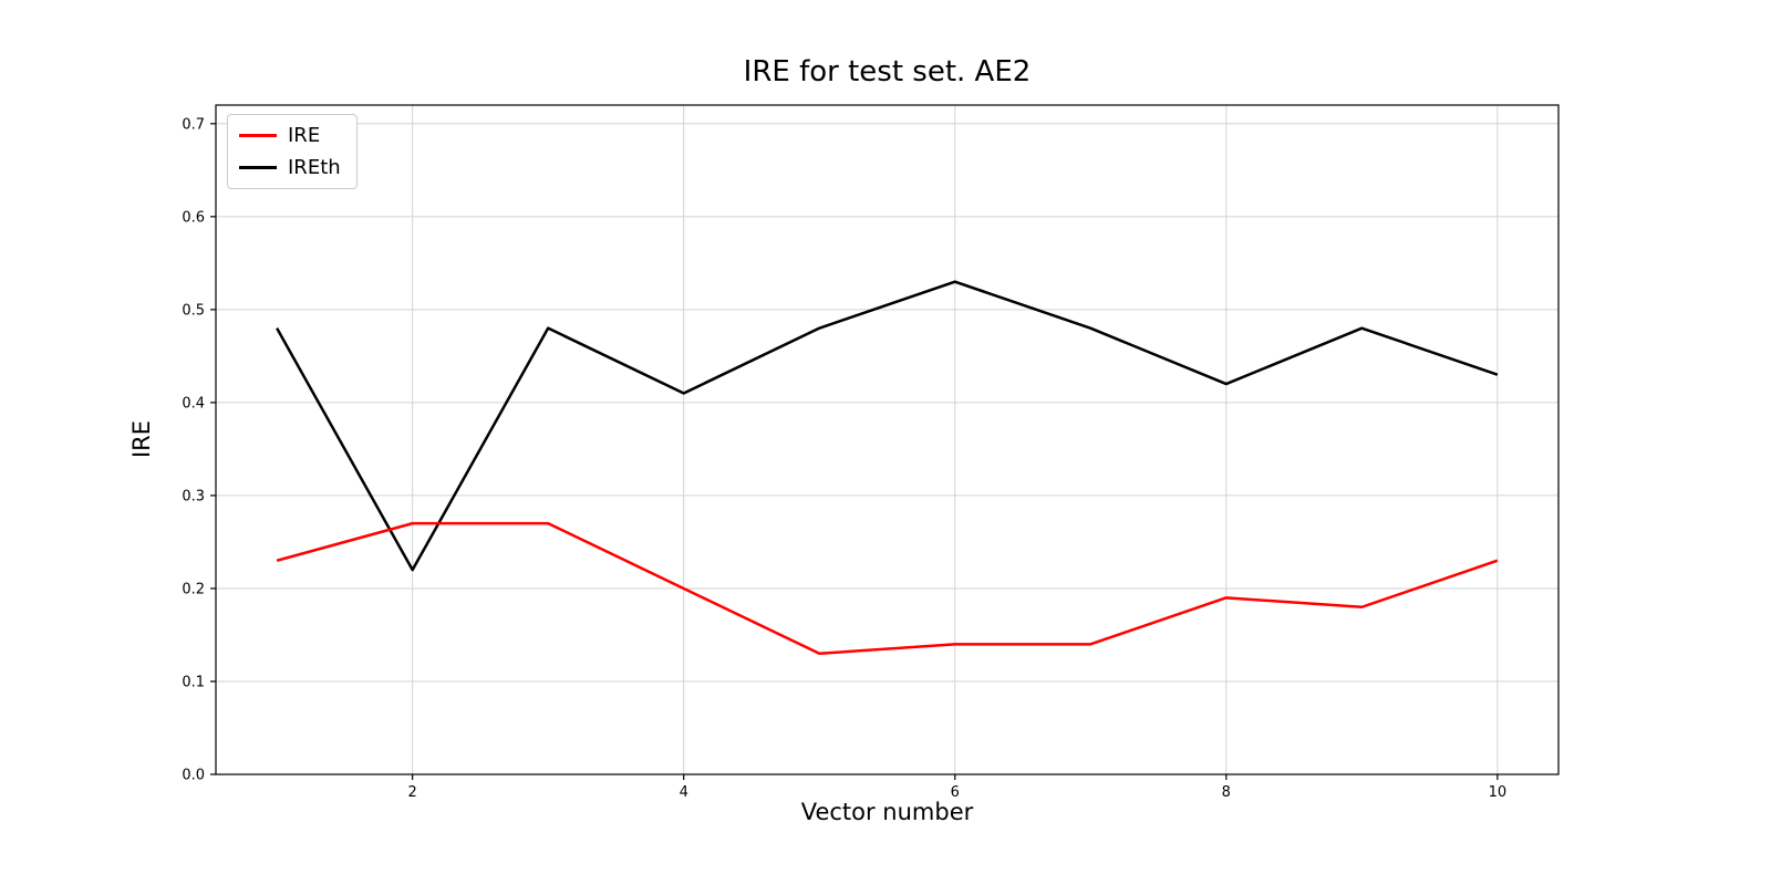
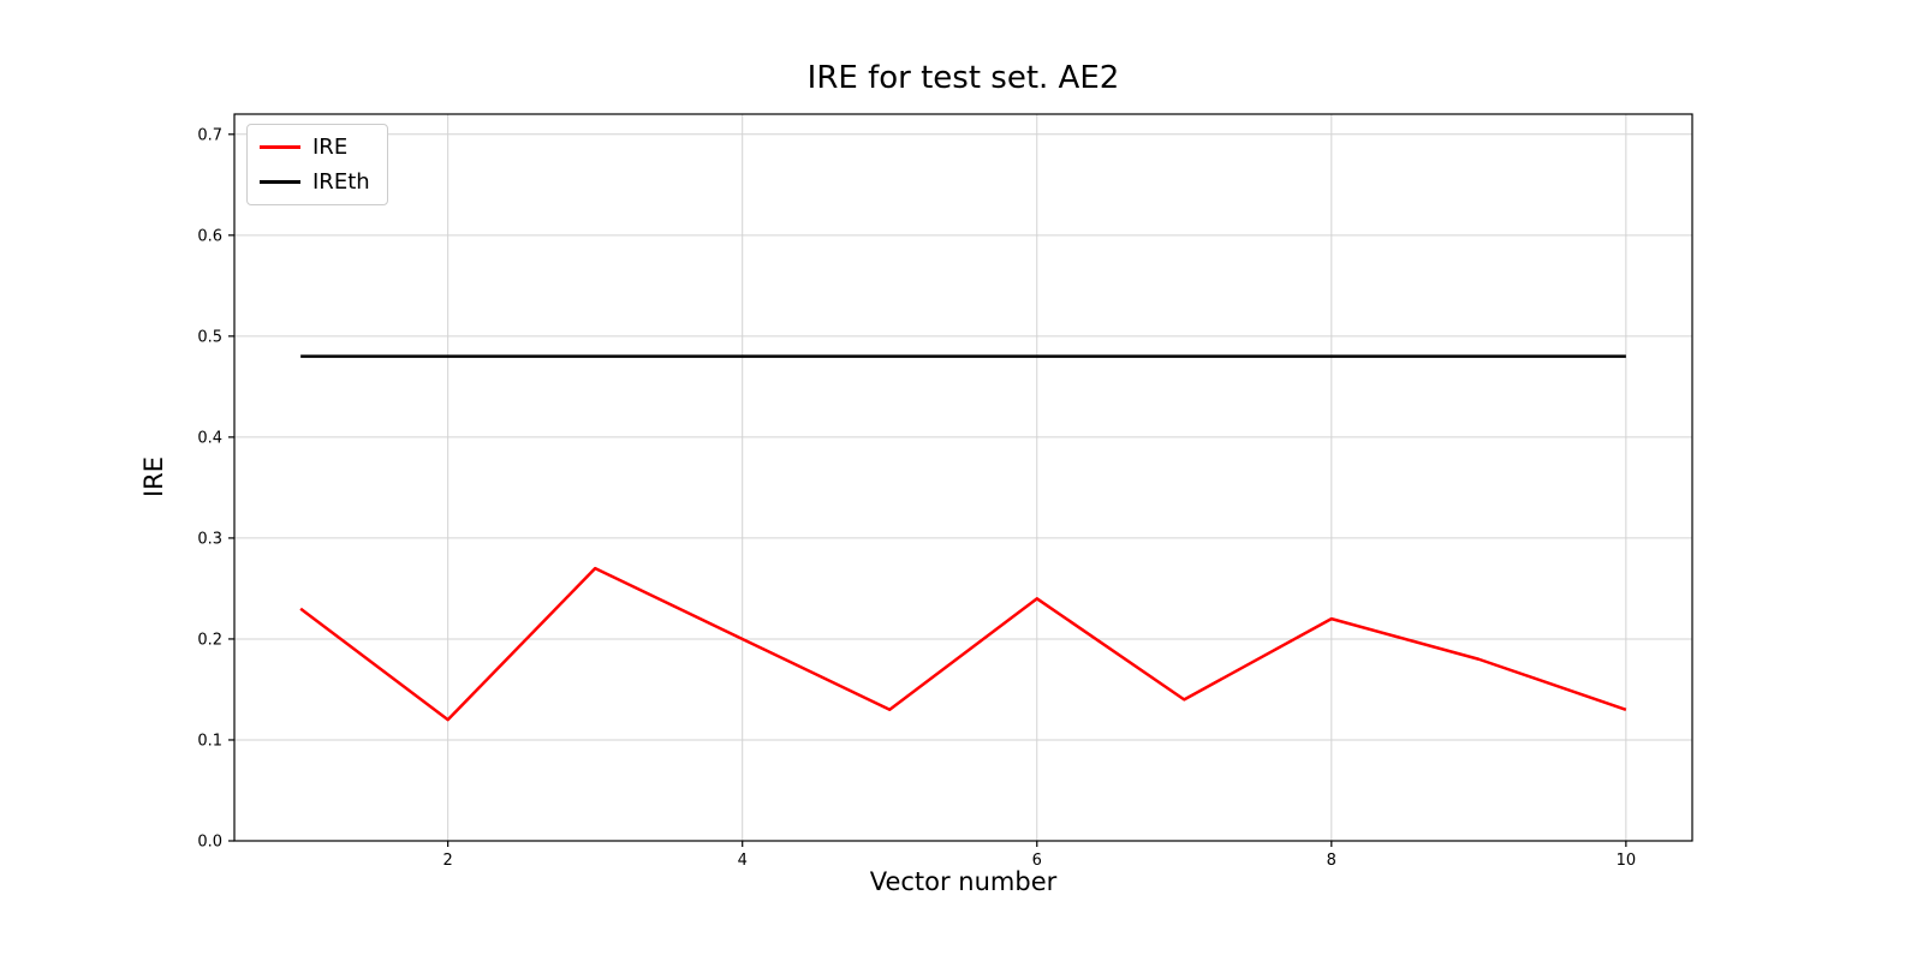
IRE/2: 0.27 -> 0.12
IREth/2: 0.22 -> 0.48
IREth/4: 0.41 -> 0.48
IRE/6: 0.14 -> 0.24
IREth/6: 0.53 -> 0.48
IRE/8: 0.19 -> 0.22
IREth/8: 0.42 -> 0.48
IRE/10: 0.23 -> 0.13
IREth/10: 0.43 -> 0.48
